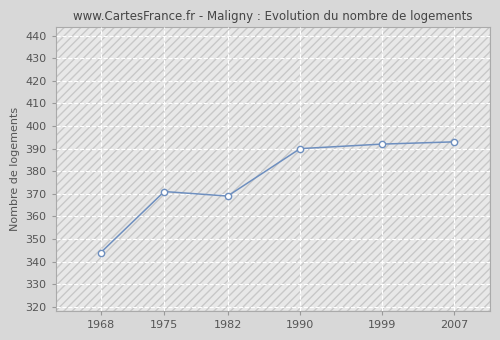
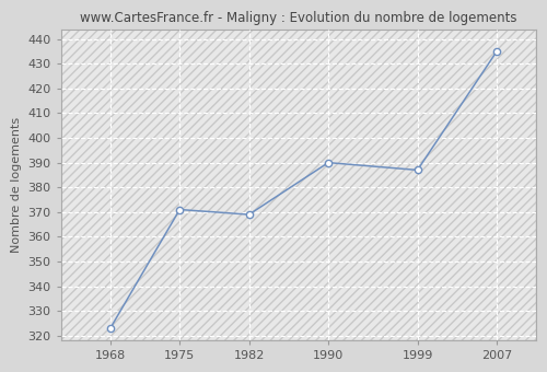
1968: 344 -> 323
1999: 392 -> 387
2007: 393 -> 435
